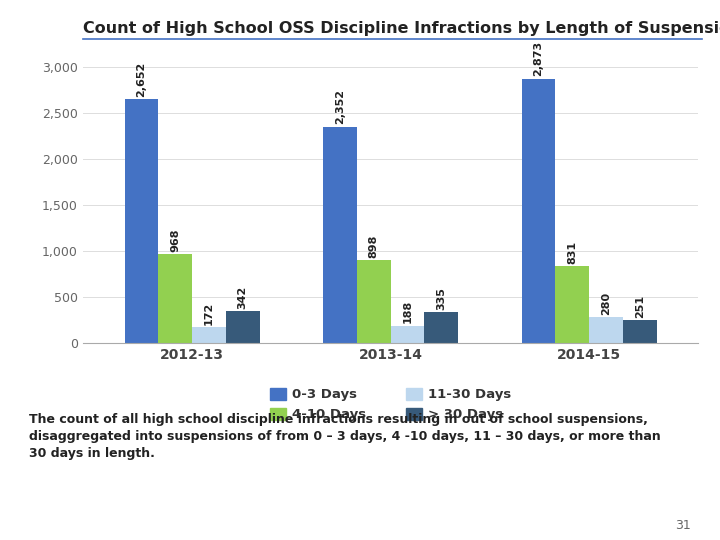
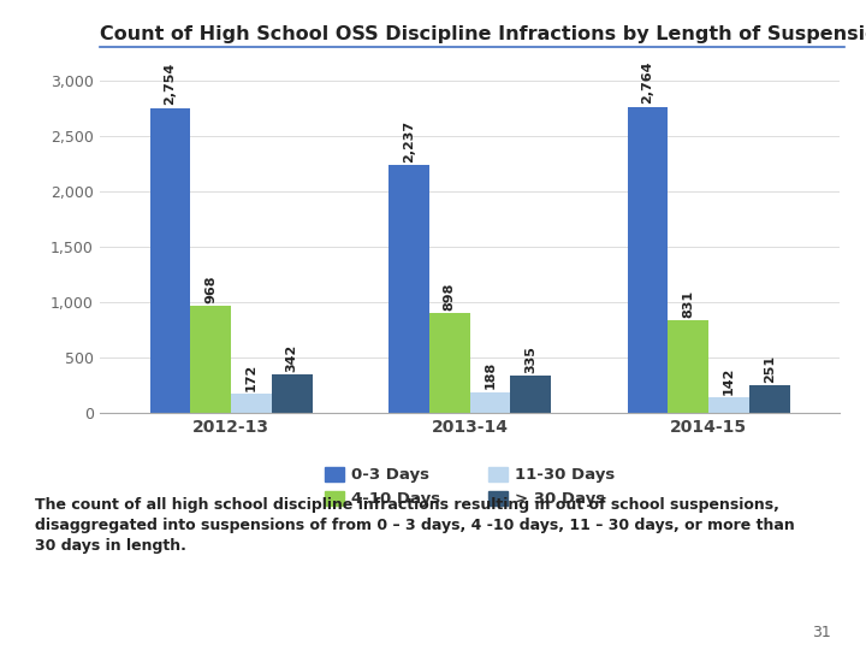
0-3 Days/2012-13: 2,652 -> 2,754
0-3 Days/2013-14: 2,352 -> 2,237
0-3 Days/2014-15: 2,873 -> 2,764
11-30 Days/2014-15: 280 -> 142
